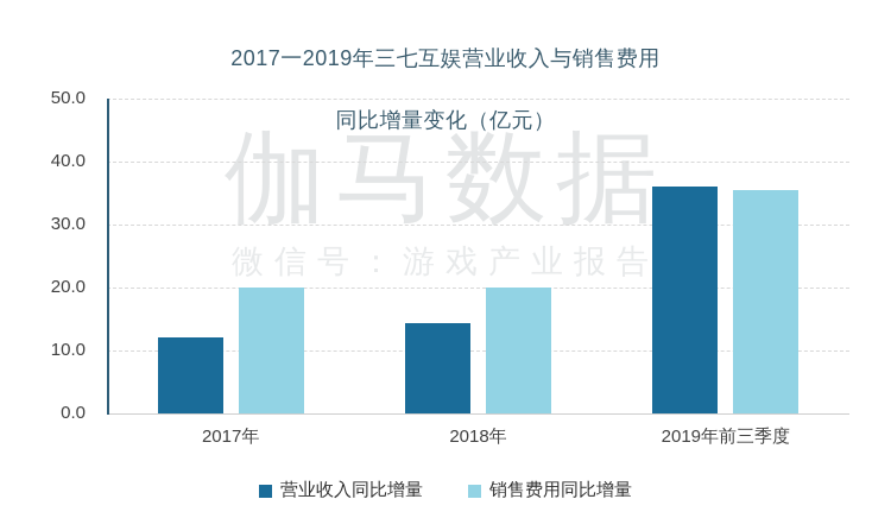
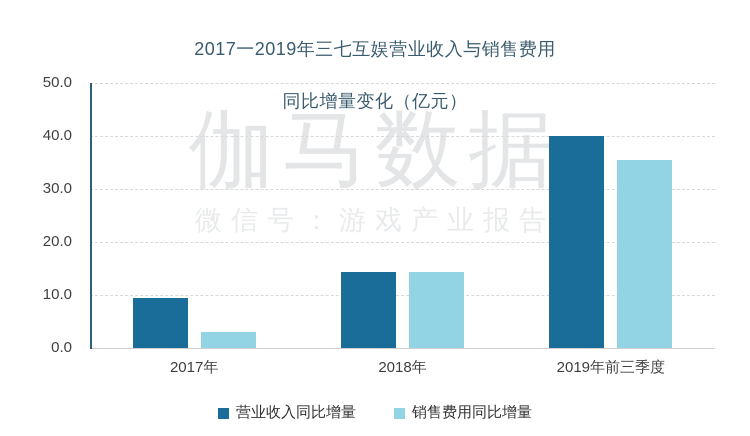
营业收入同比增量/2017年: 12 -> 10
销售费用同比增量/2017年: 20 -> 3
销售费用同比增量/2018年: 20 -> 14
营业收入同比增量/2019年前三季度: 36 -> 40
